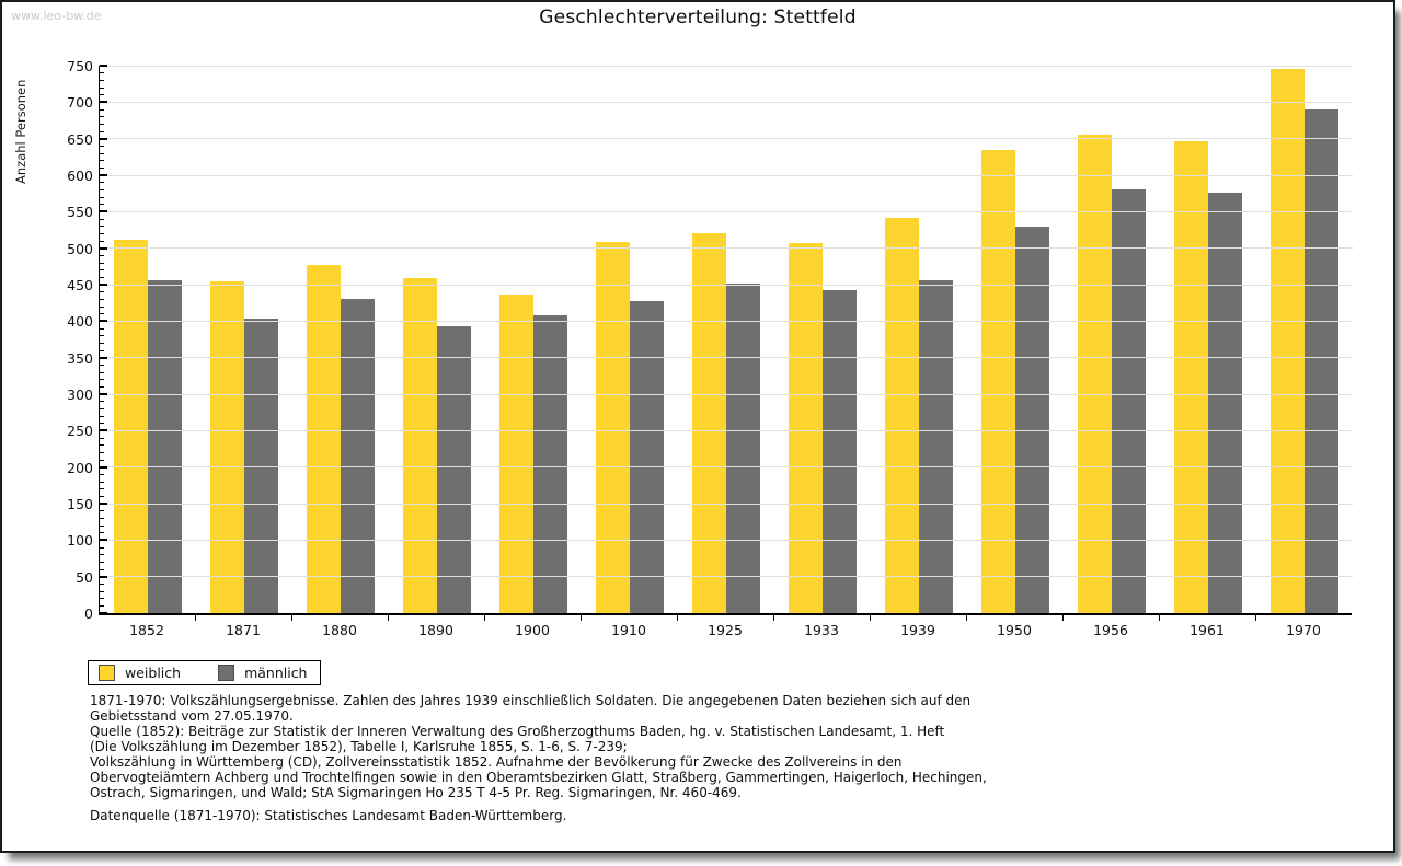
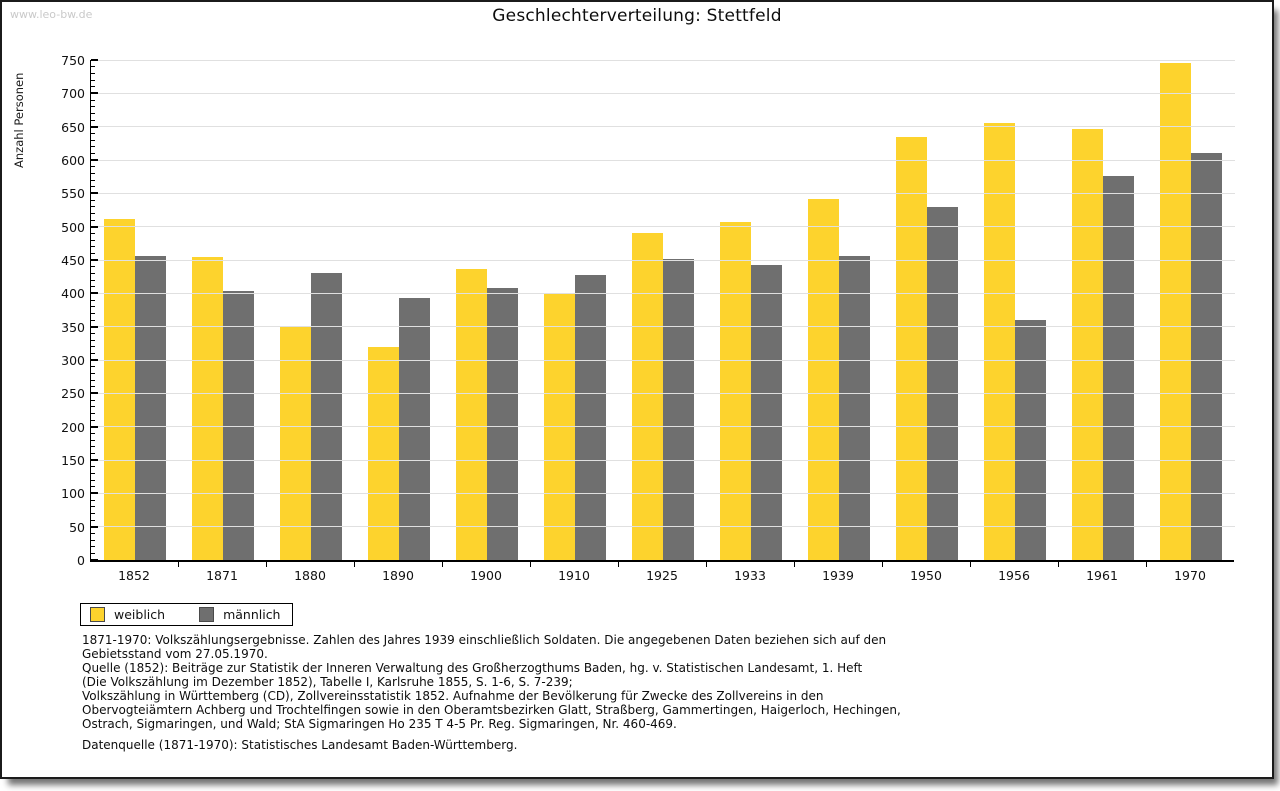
weiblich/1880: 480 -> 350
weiblich/1890: 460 -> 320
weiblich/1910: 510 -> 400
weiblich/1925: 520 -> 490
männlich/1956: 580 -> 360
männlich/1970: 690 -> 610
